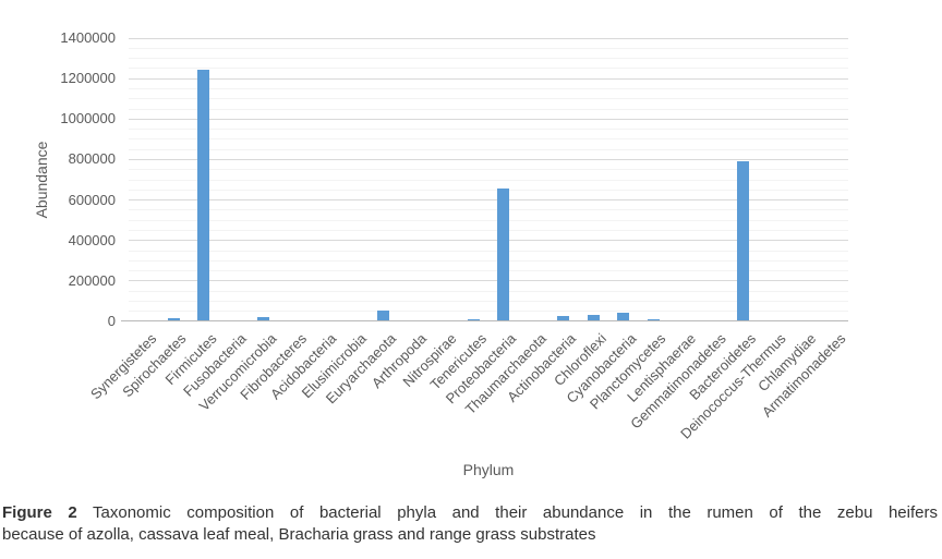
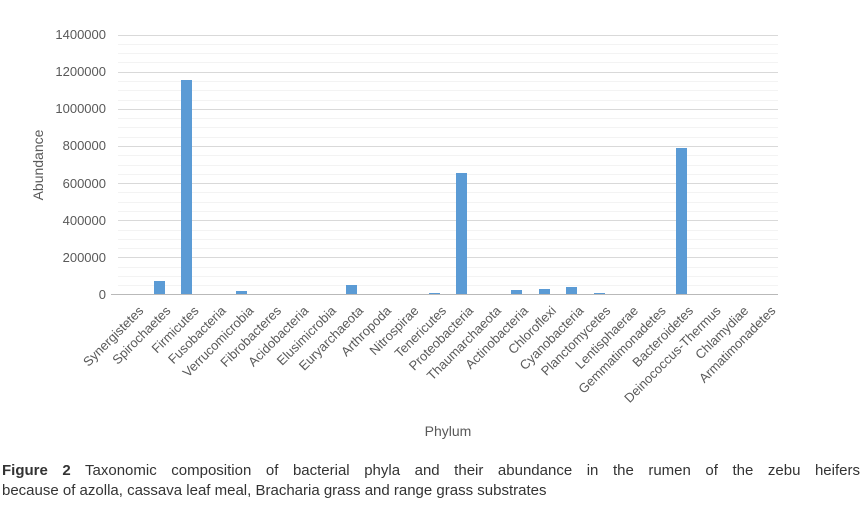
Spirochaetes: 10000 -> 70000
Firmicutes: 1240000 -> 1150000
